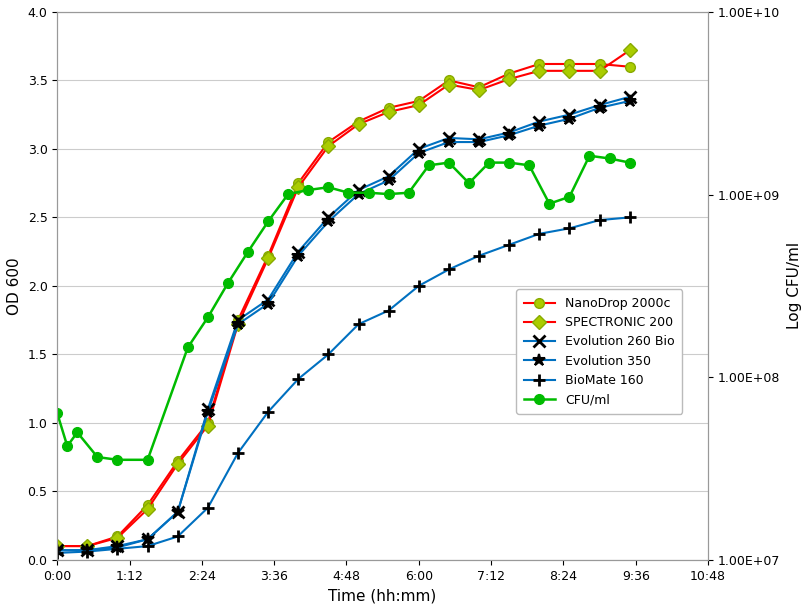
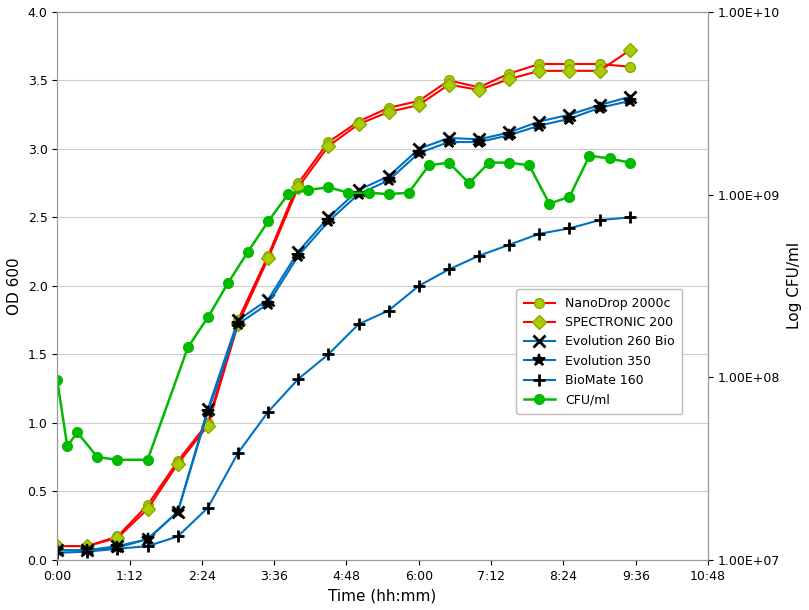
CFU/ml/0:00: 1.07 -> 1.31
